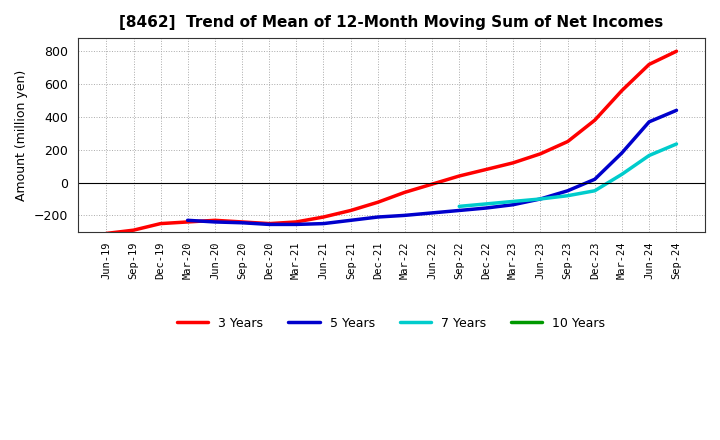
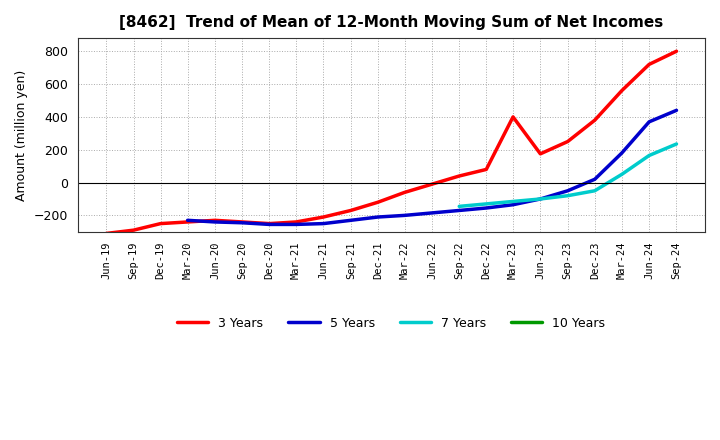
3 Years/Mar-23: 120 -> 400
